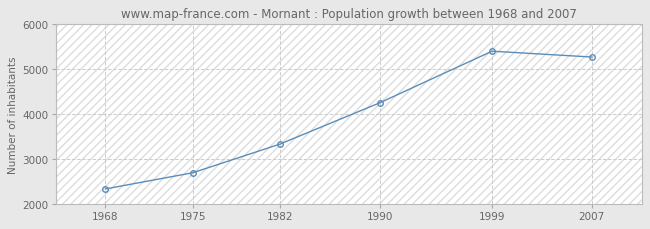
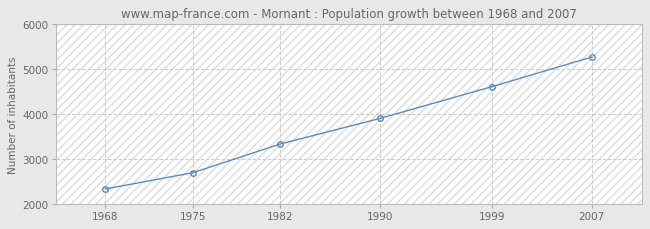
1990: 4250 -> 3900
1999: 5400 -> 4610
